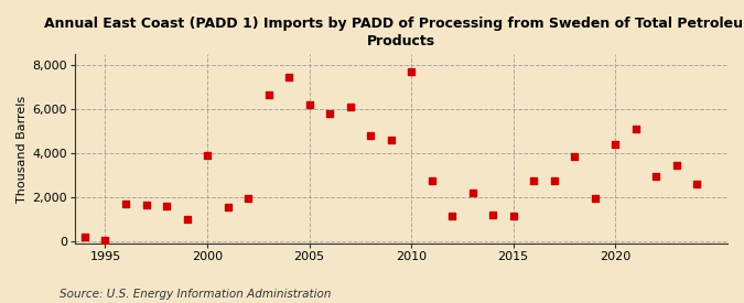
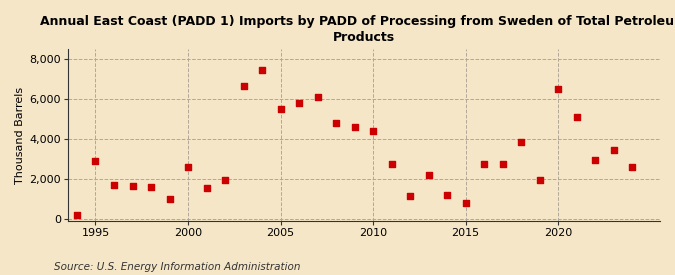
1995: 0 -> 2,900
2000: 3,900 -> 2,600
2005: 6,200 -> 5,500
2010: 7,700 -> 4,400
2015: 1,200 -> 800
2020: 4,400 -> 6,500
